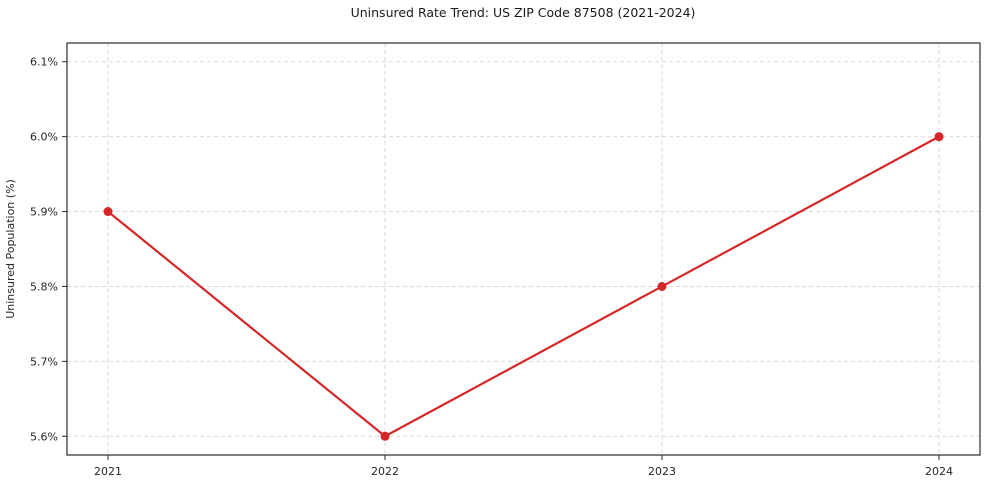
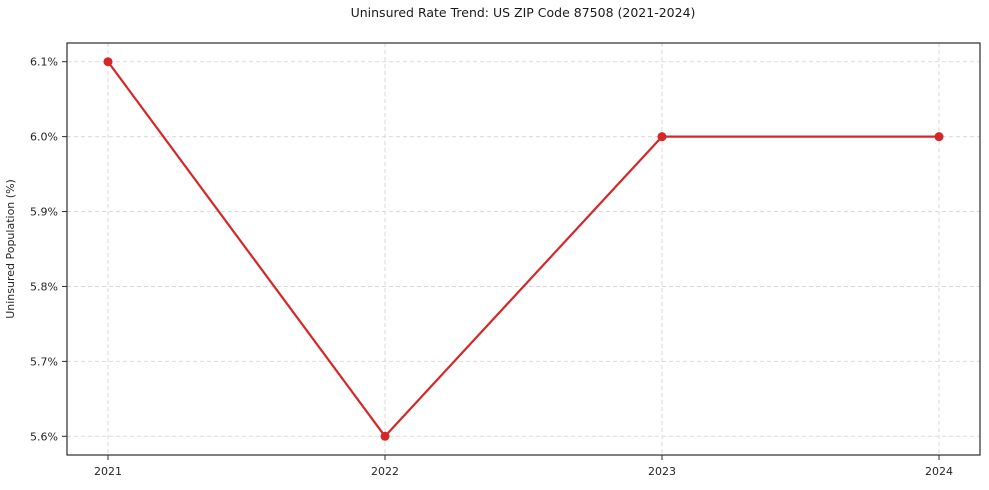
2021: 5.9% -> 6.1%
2023: 5.8% -> 6.0%
